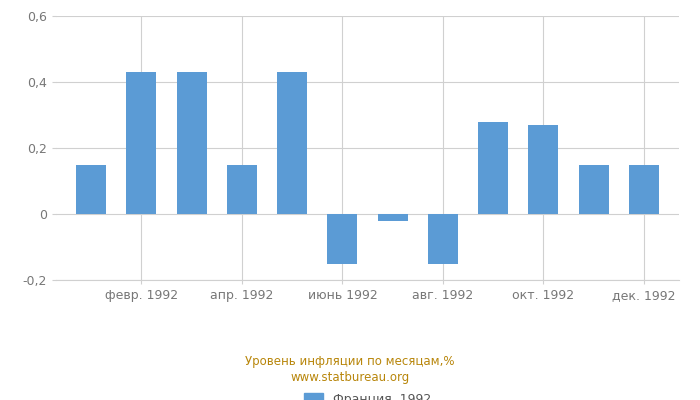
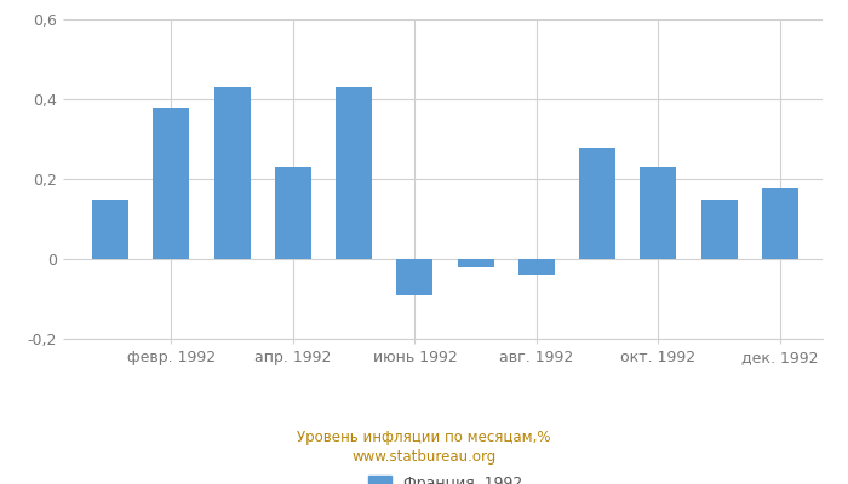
февр. 1992: 0,43 -> 0,38
апр. 1992: 0,15 -> 0,23
июнь 1992: -0,15 -> -0,09
авг. 1992: -0,15 -> -0,04
окт. 1992: 0,27 -> 0,23
дек. 1992: 0,15 -> 0,18
